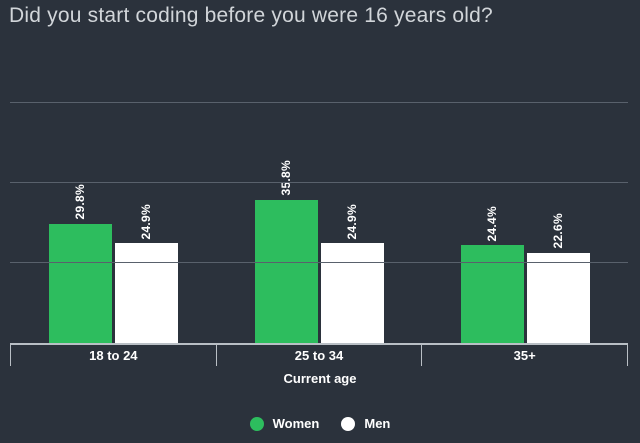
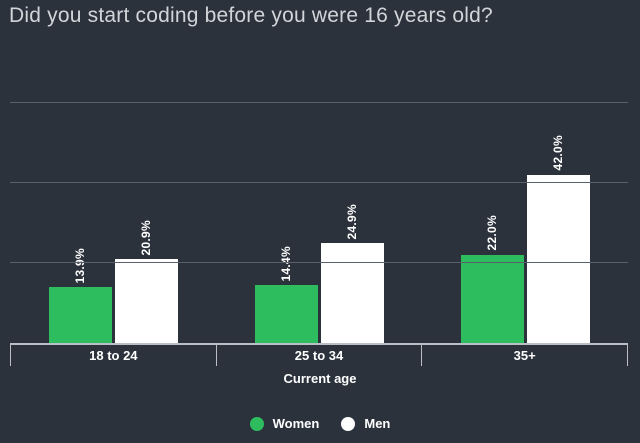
Women/18 to 24: 29.8% -> 13.9%
Men/18 to 24: 24.9% -> 20.9%
Women/25 to 34: 35.8% -> 14.4%
Women/35+: 24.4% -> 22.0%
Men/35+: 22.6% -> 42.0%
